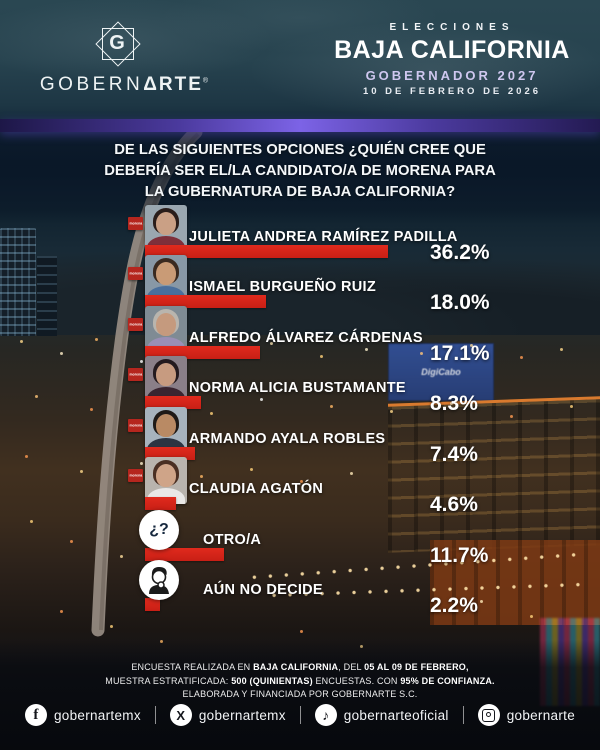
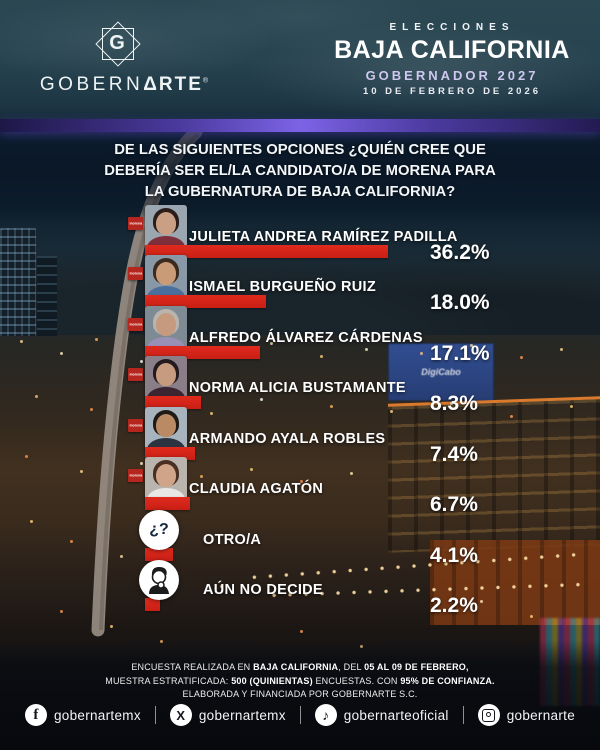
CLAUDIA AGATÓN: 4.6% -> 6.7%
OTRO/A: 11.7% -> 4.1%
